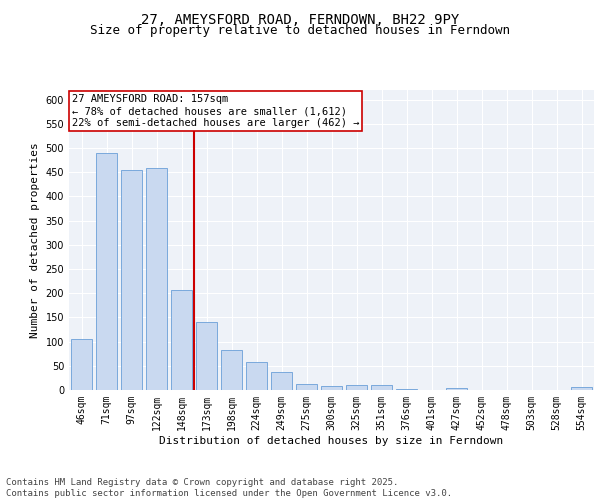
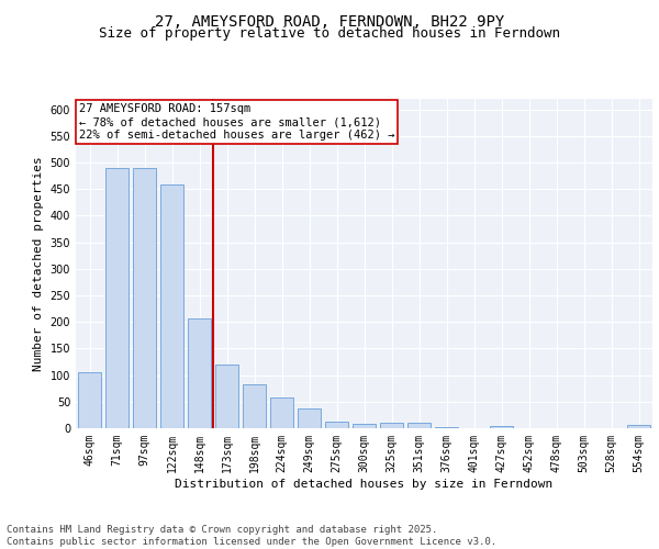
97sqm: 455 -> 490
173sqm: 140 -> 120
